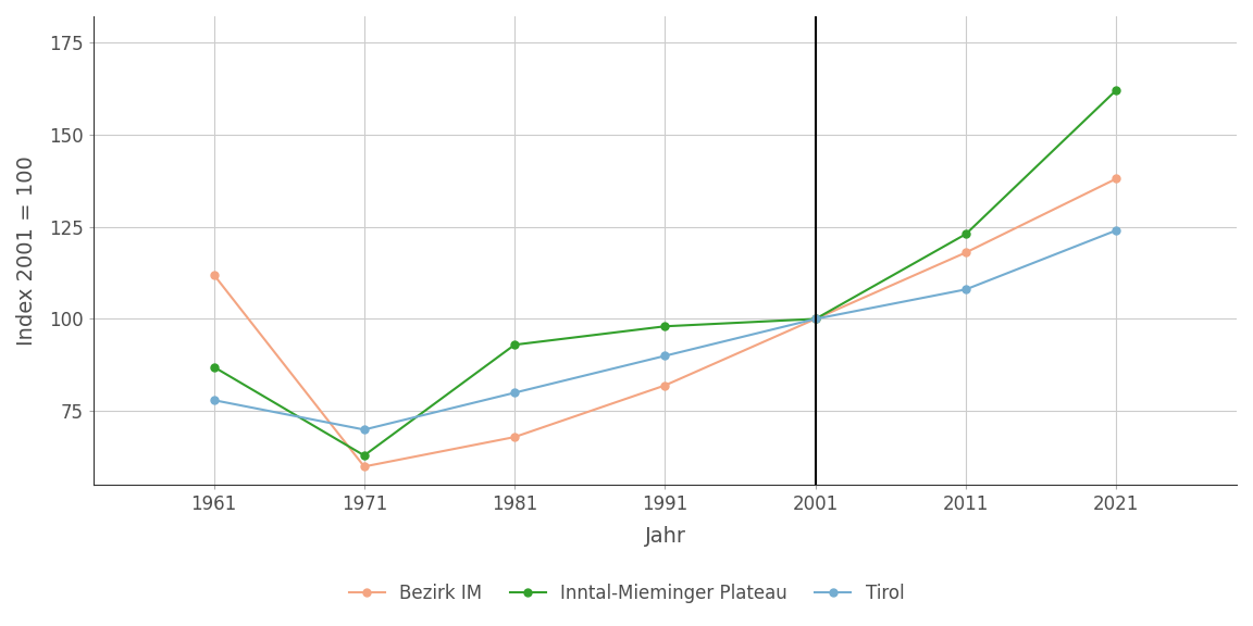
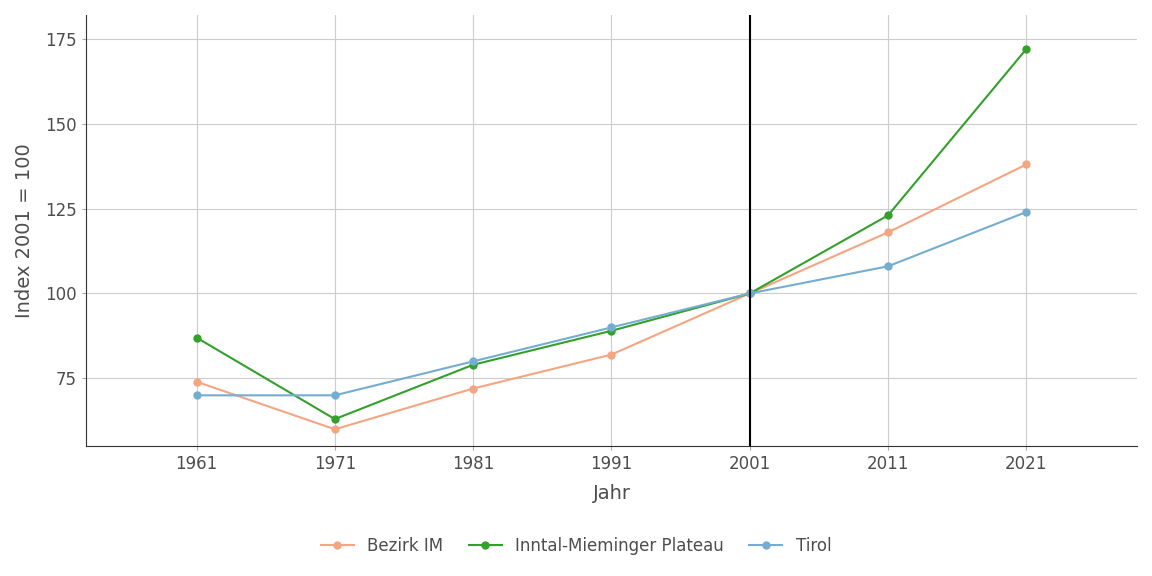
Bezirk IM/1961: 112 -> 74
Tirol/1961: 78 -> 70
Bezirk IM/1981: 68 -> 72
Inntal-Mieminger Plateau/1981: 93 -> 79
Inntal-Mieminger Plateau/1991: 98 -> 89
Inntal-Mieminger Plateau/2021: 162 -> 172
